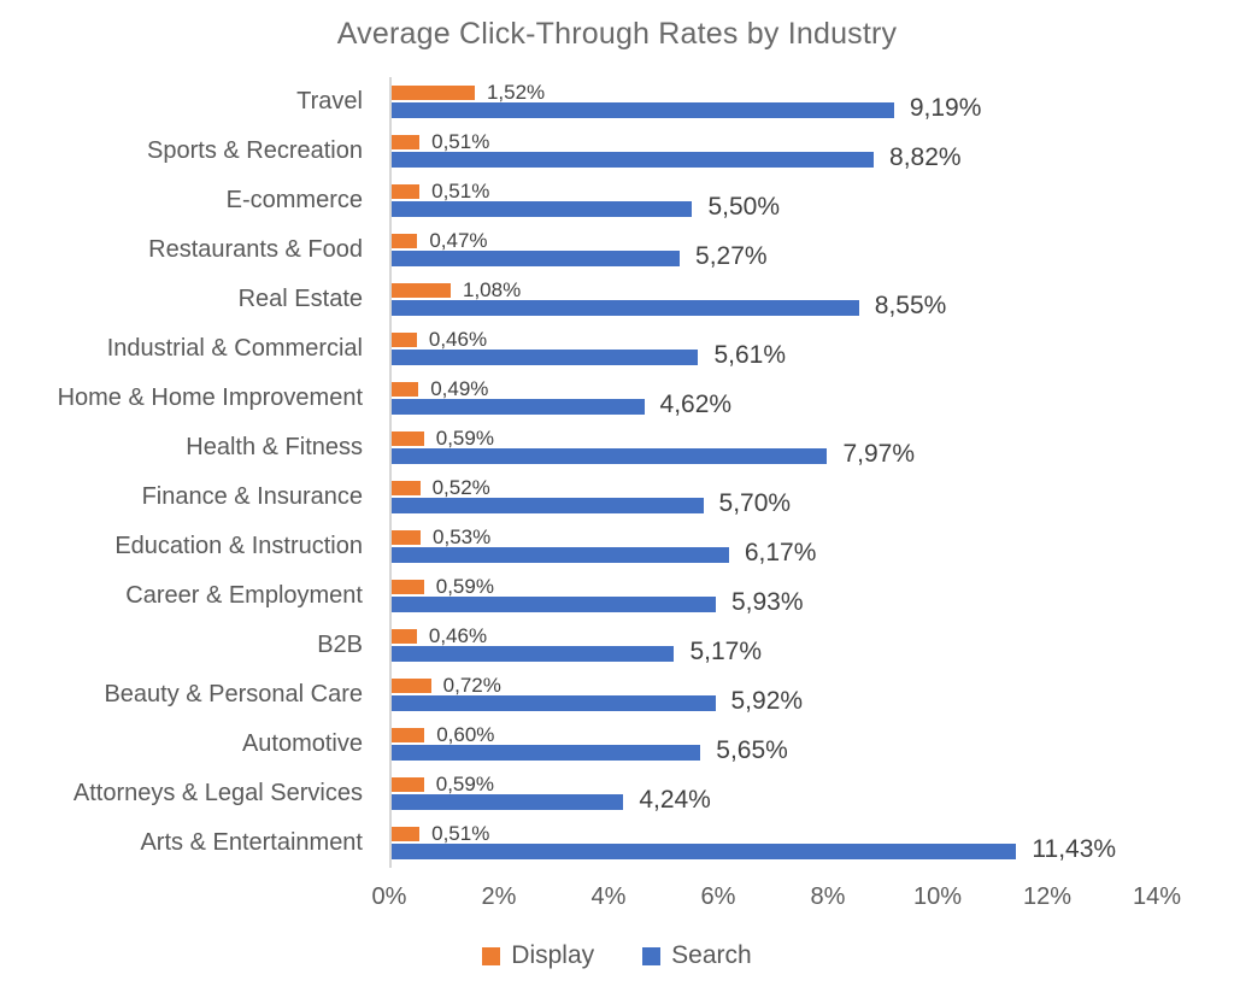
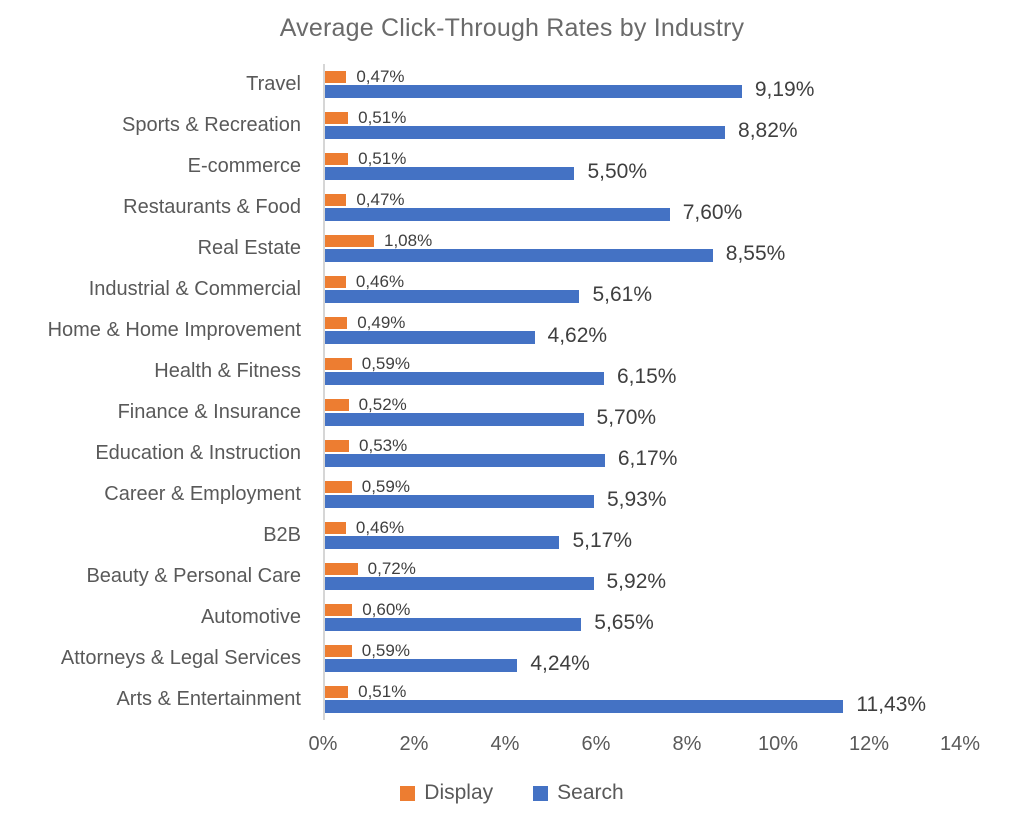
Display/Travel: 1,52% -> 0,47%
Search/Restaurants & Food: 5,27% -> 7,60%
Search/Health & Fitness: 7,97% -> 6,15%
